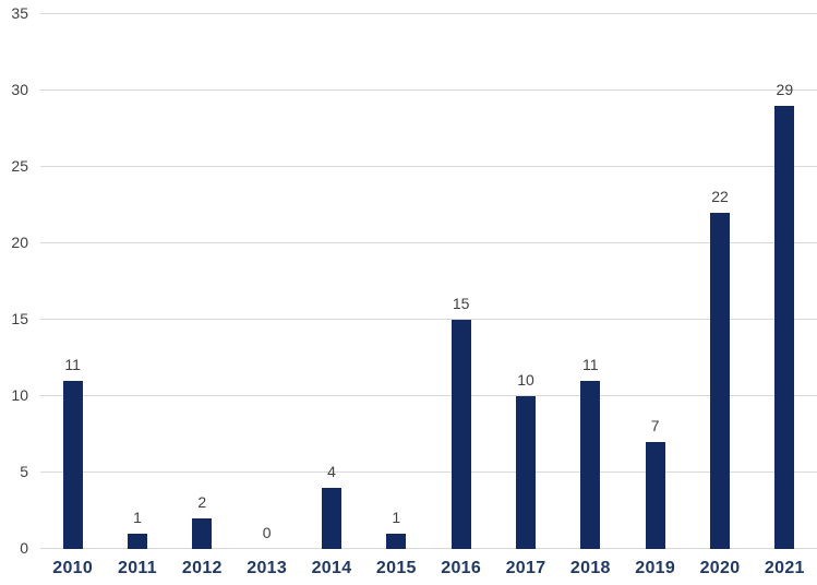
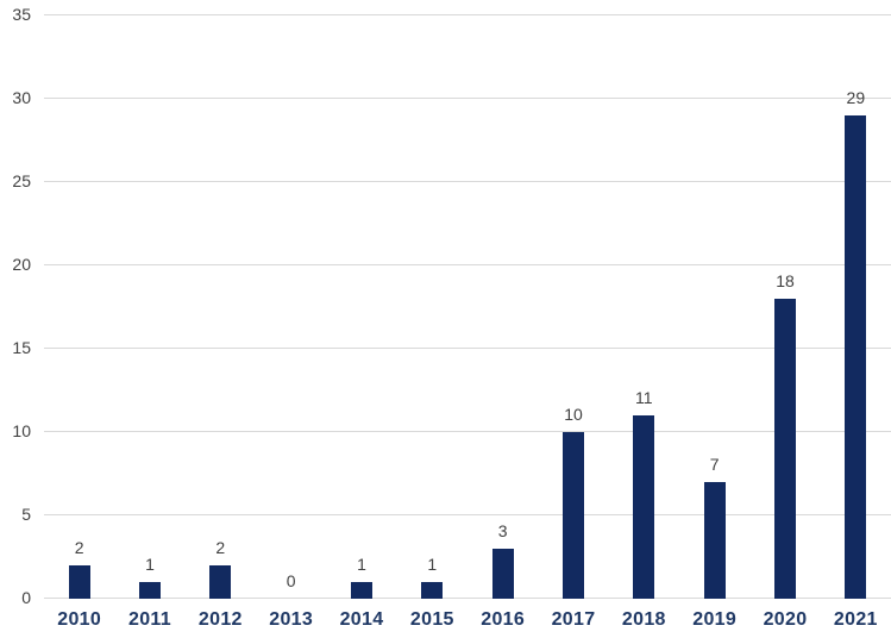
2010: 11 -> 2
2014: 4 -> 1
2016: 15 -> 3
2020: 22 -> 18
